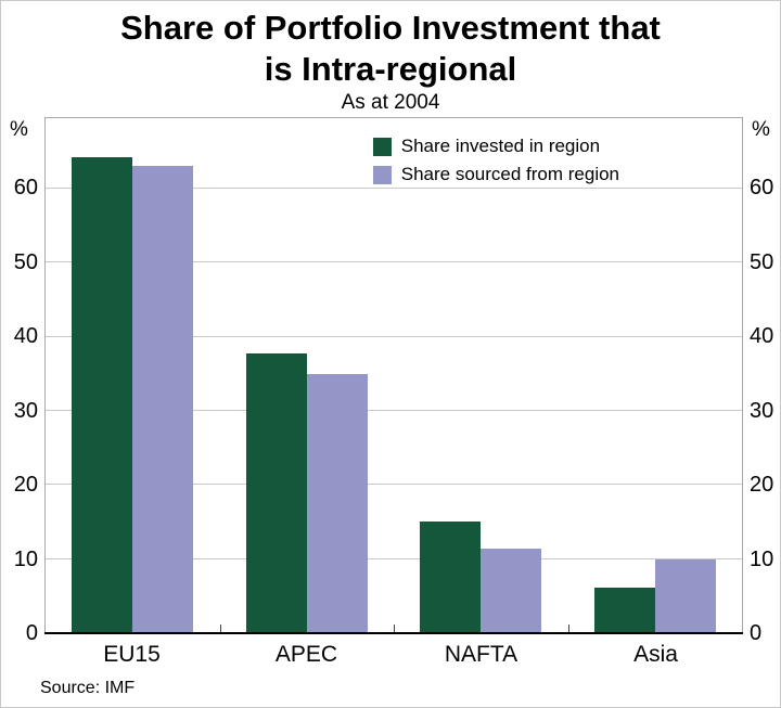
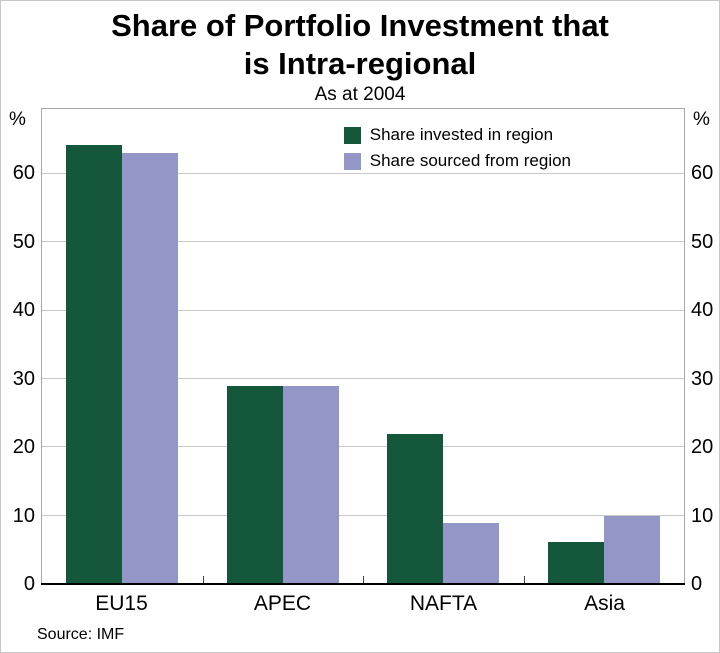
Share invested in region/APEC: 38 -> 29
Share sourced from region/APEC: 35 -> 29
Share invested in region/NAFTA: 15 -> 22
Share sourced from region/NAFTA: 11 -> 9
